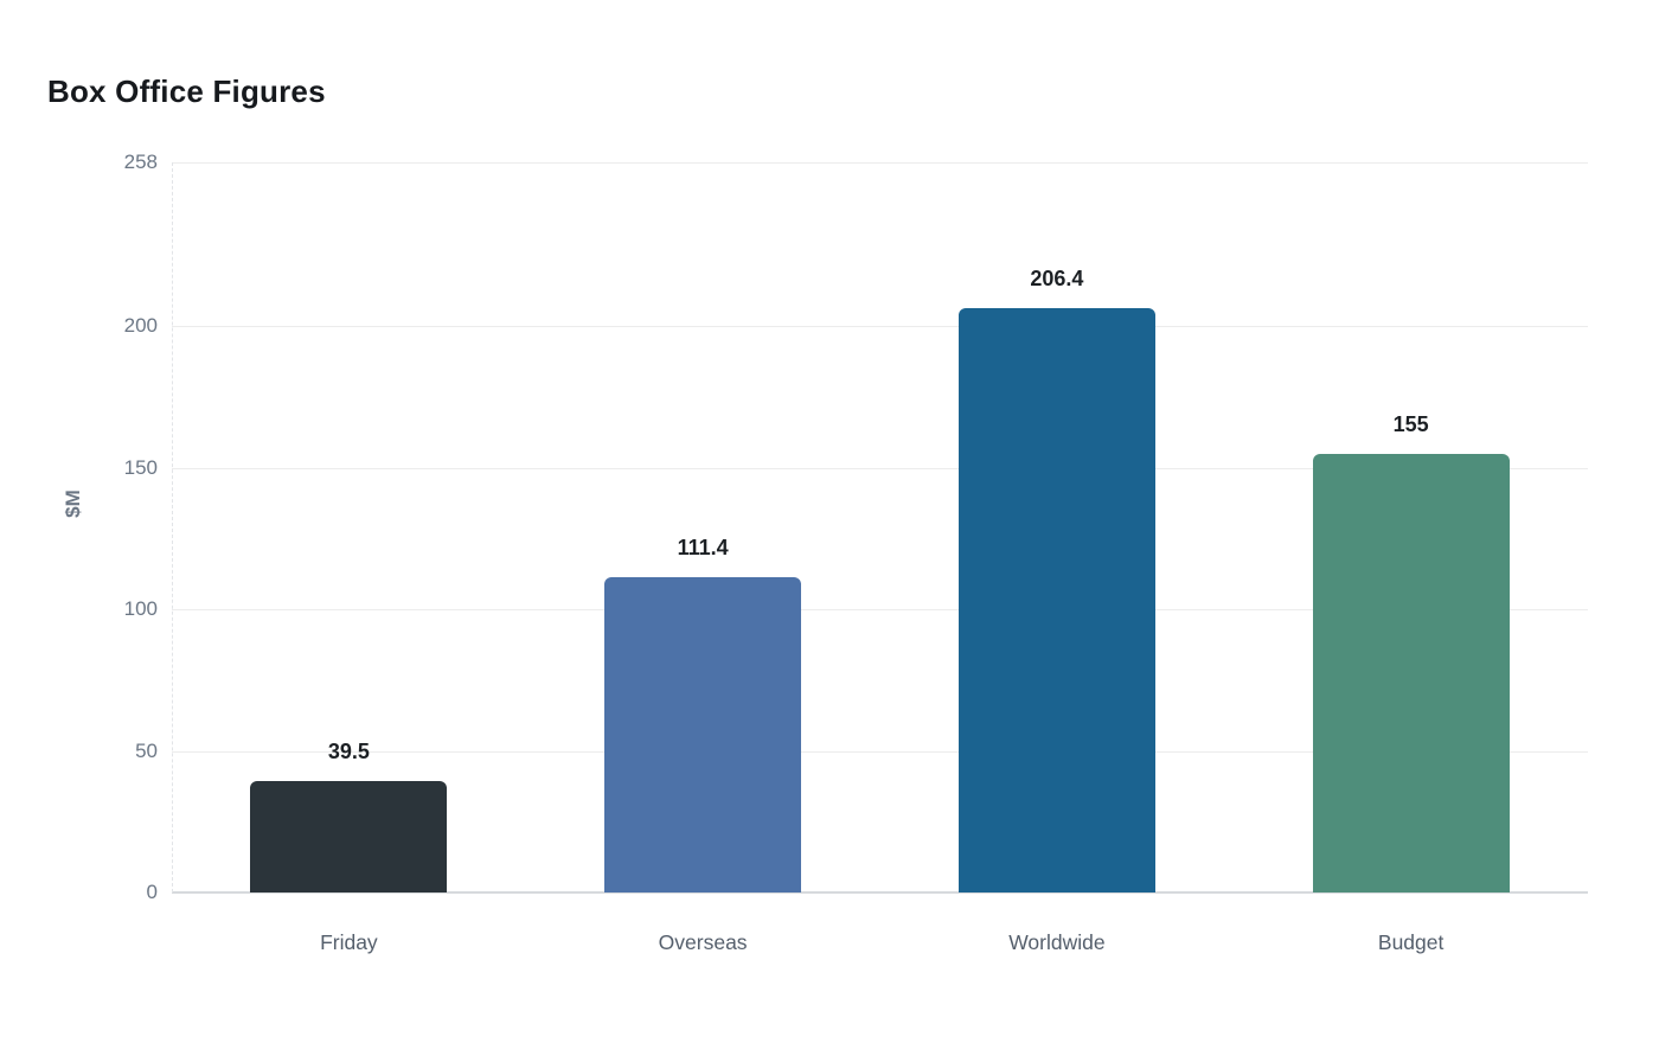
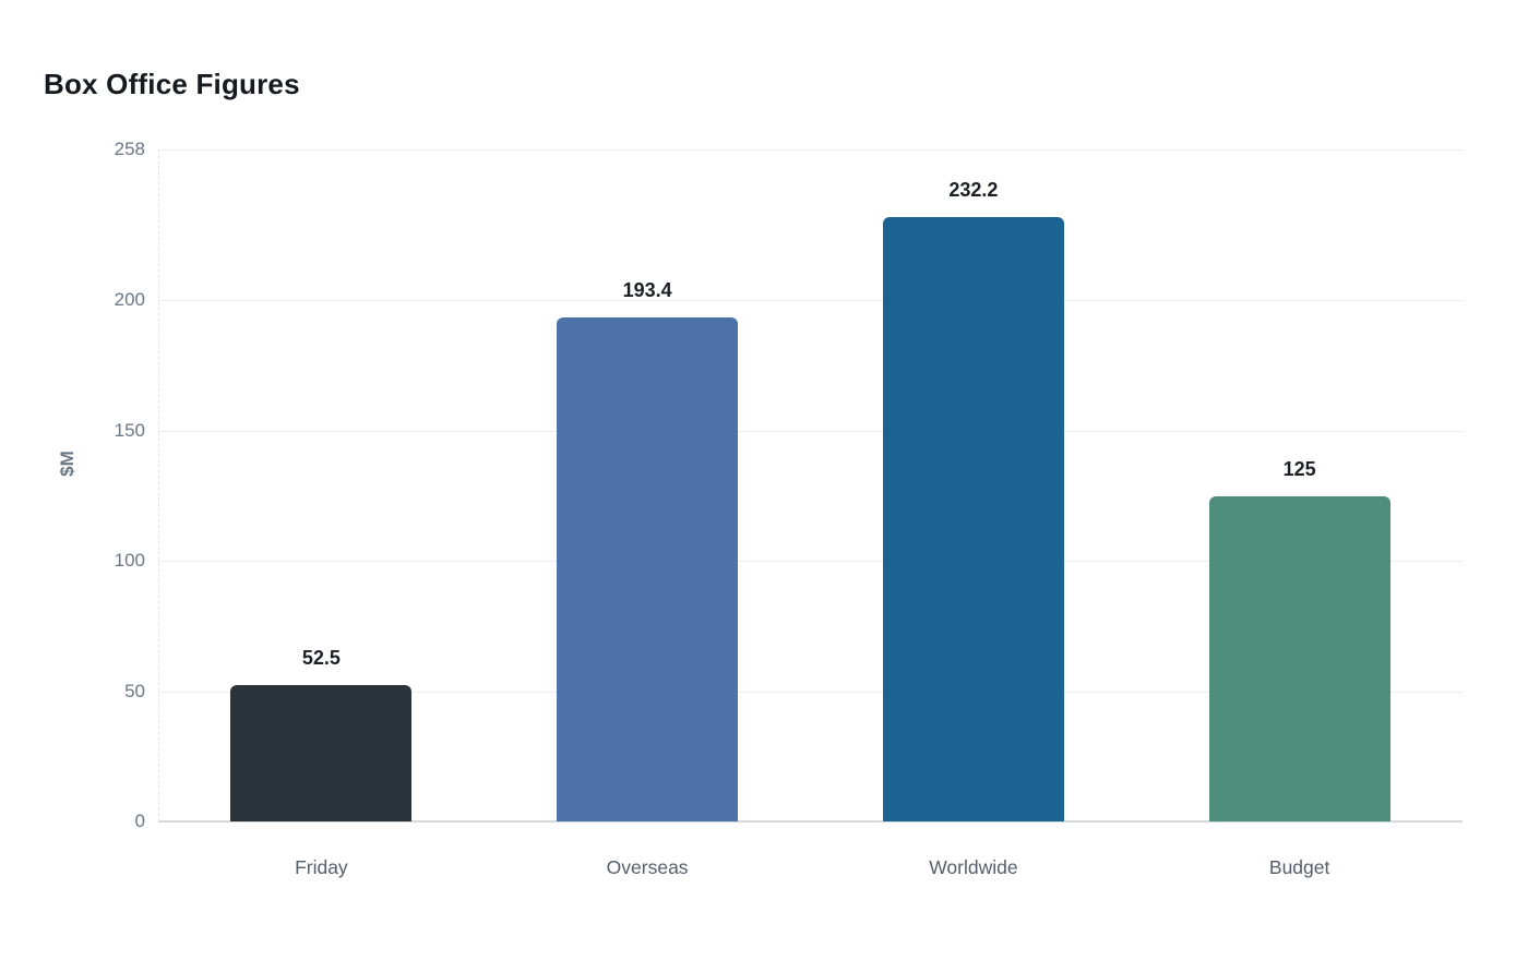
Friday: 39.5 -> 52.5
Overseas: 111.4 -> 193.4
Worldwide: 206.4 -> 232.2
Budget: 155 -> 125
